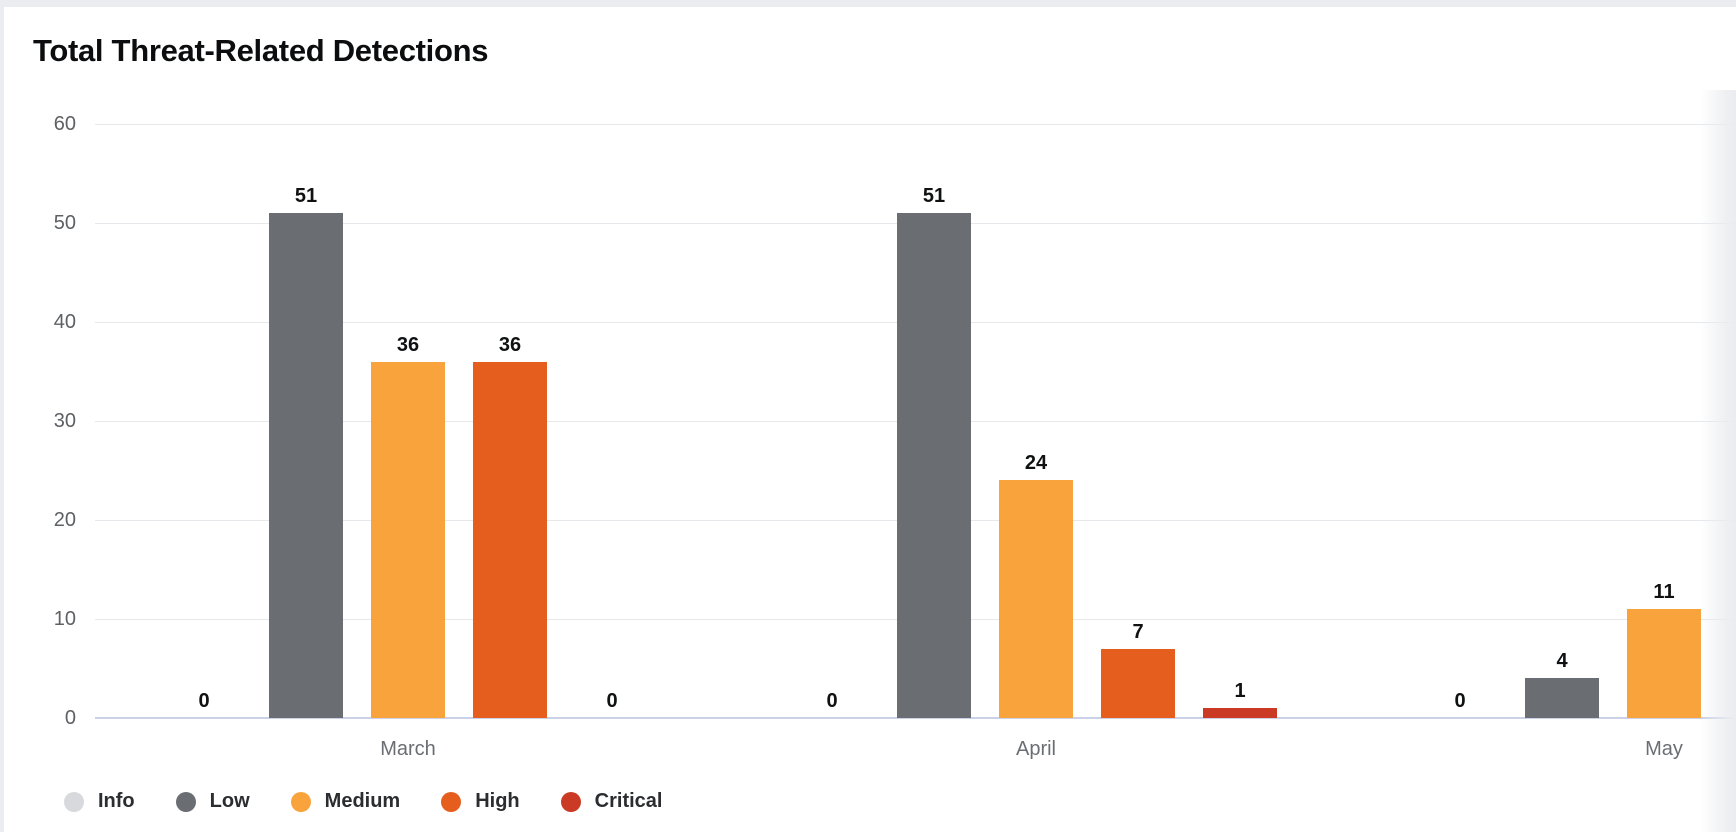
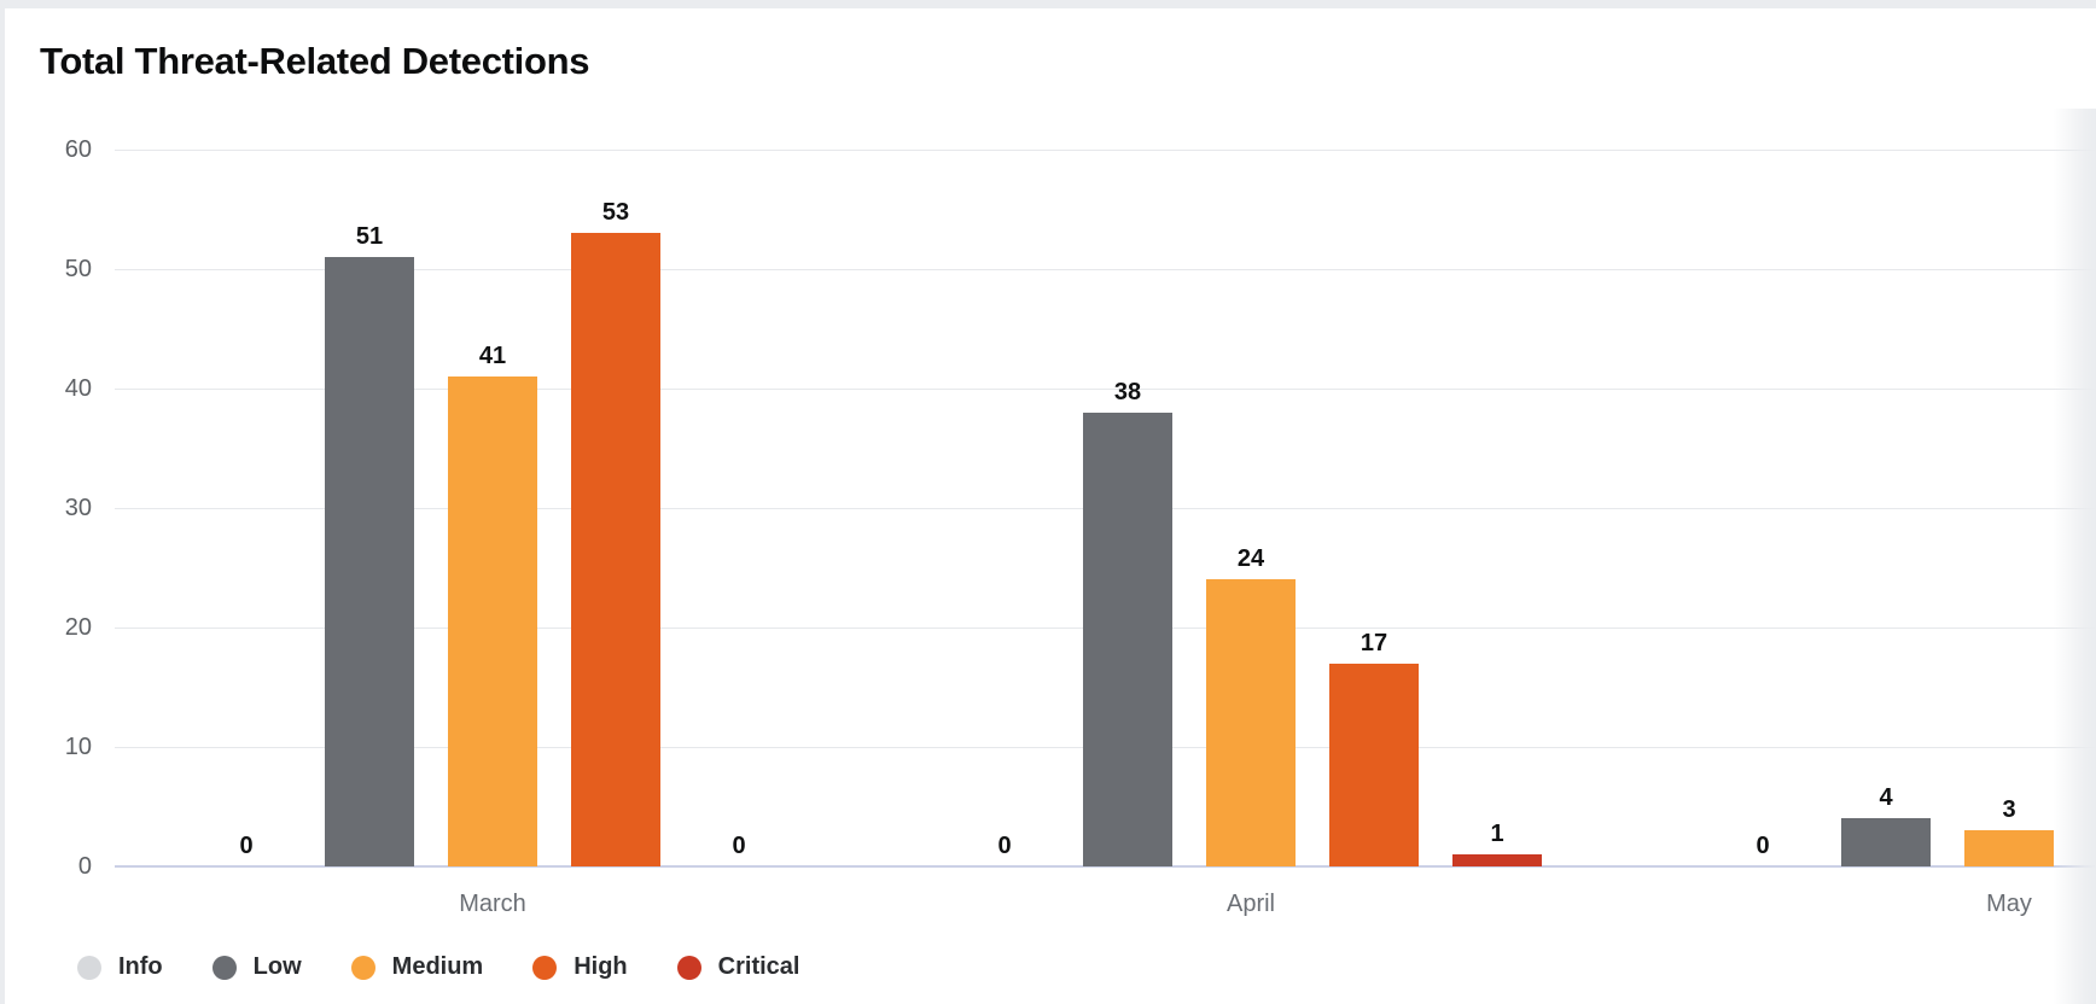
Medium/March: 36 -> 41
High/March: 36 -> 53
Low/April: 51 -> 38
High/April: 7 -> 17
Medium/May: 11 -> 3
